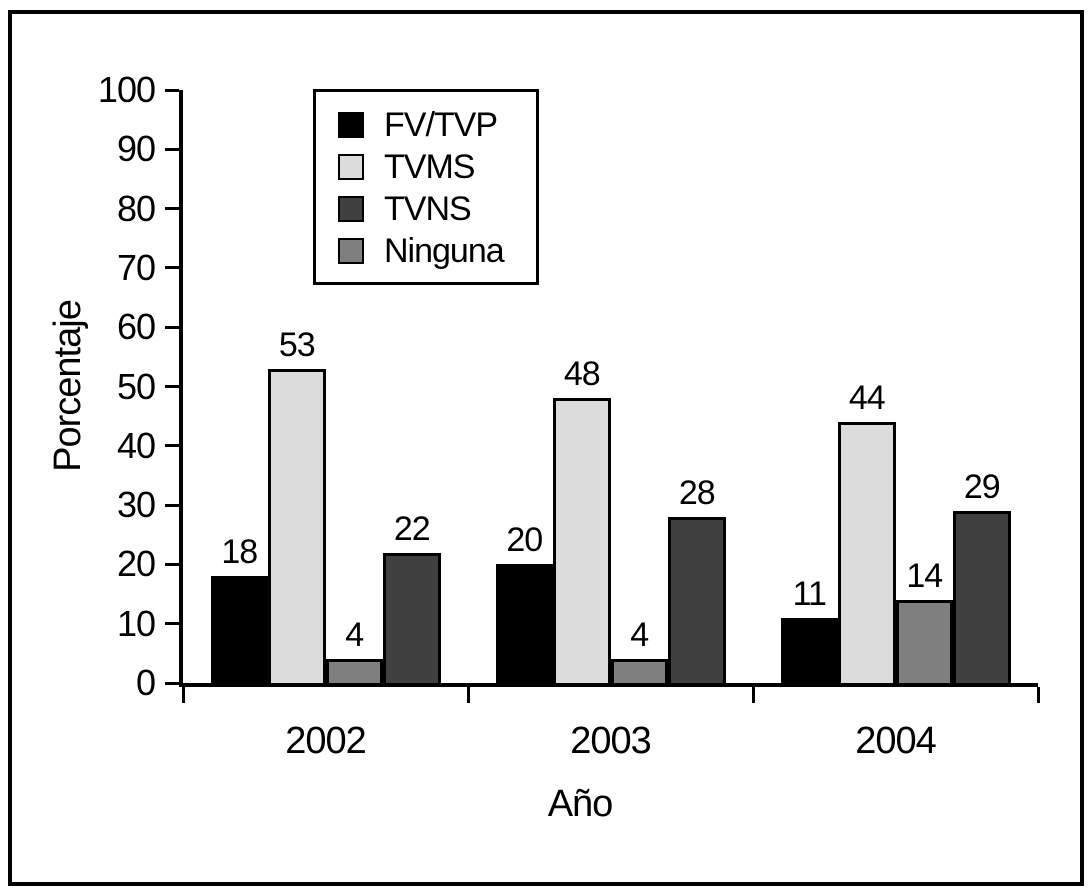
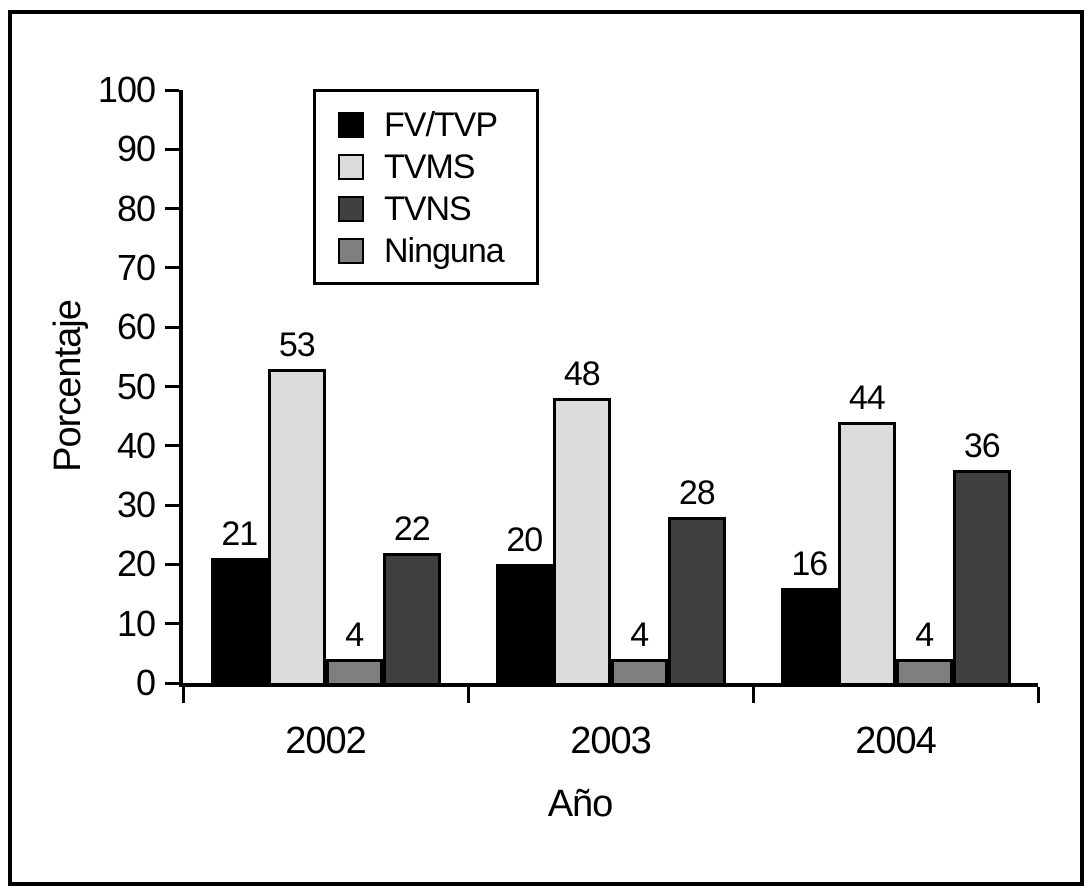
FV/TVP/2002: 18 -> 21
FV/TVP/2004: 11 -> 16
TVNS/2004: 29 -> 36
Ninguna/2004: 14 -> 4
